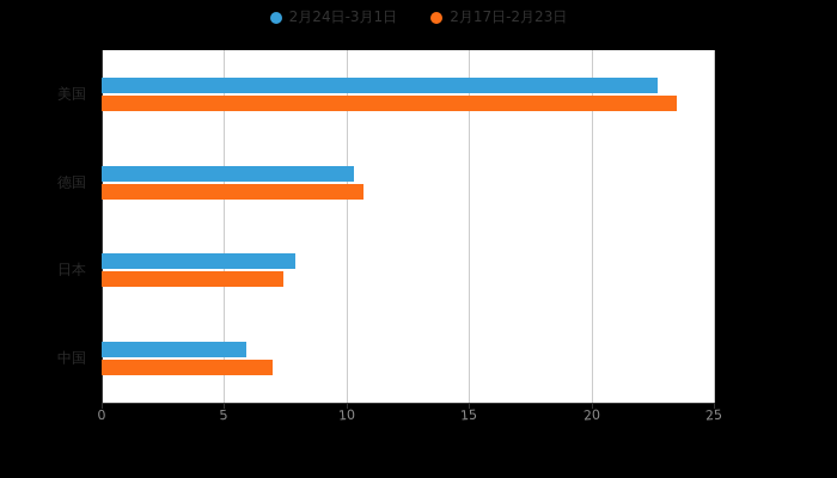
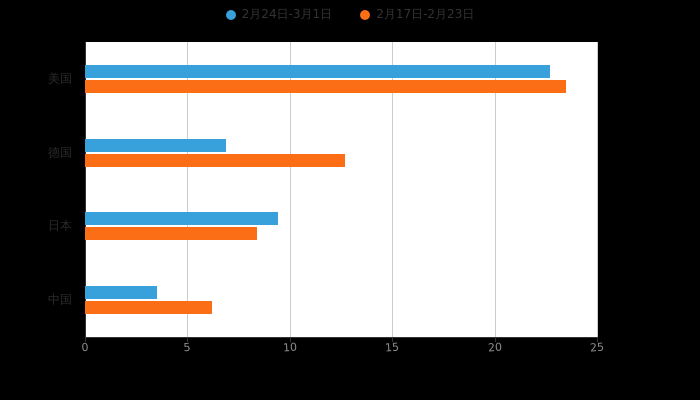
2月24日-3月1日/德国: 10.3 -> 6.9
2月17日-2月23日/德国: 10.7 -> 12.7
2月24日-3月1日/日本: 7.9 -> 9.4
2月17日-2月23日/日本: 7.4 -> 8.4
2月24日-3月1日/中国: 5.9 -> 3.5
2月17日-2月23日/中国: 7.0 -> 6.2
